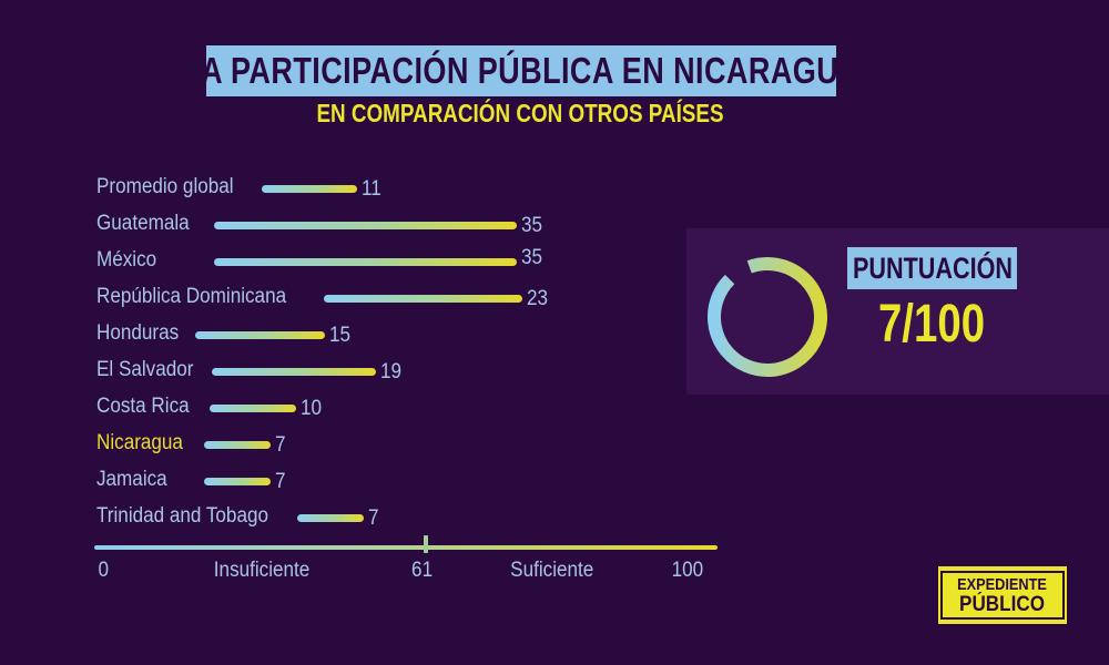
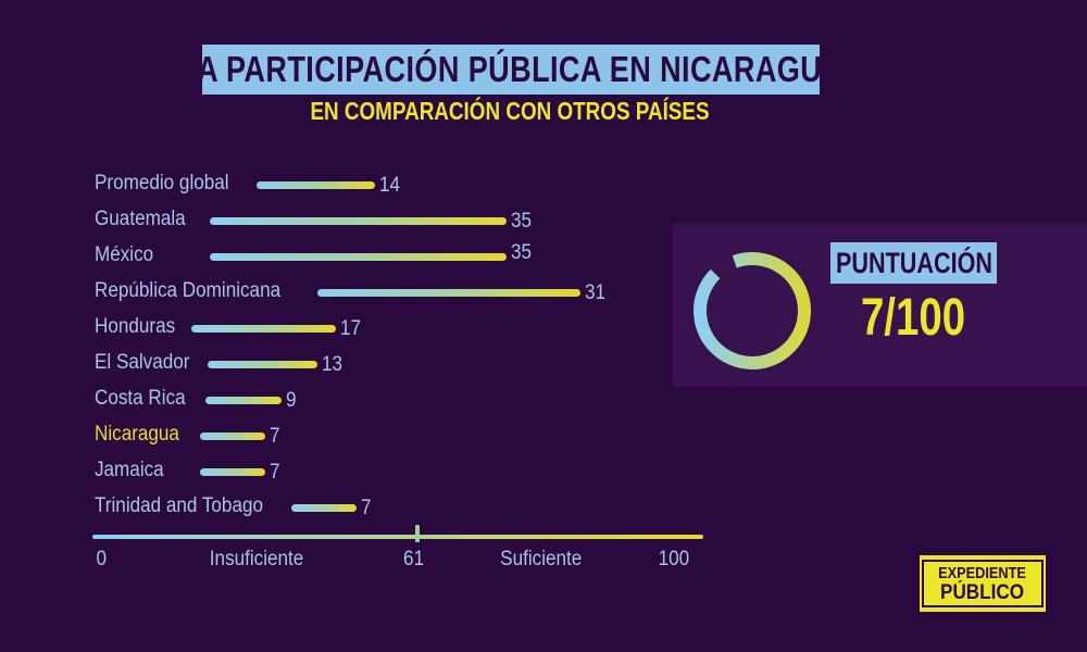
Promedio global: 11 -> 14
República Dominicana: 23 -> 31
Honduras: 15 -> 17
El Salvador: 19 -> 13
Costa Rica: 10 -> 9
